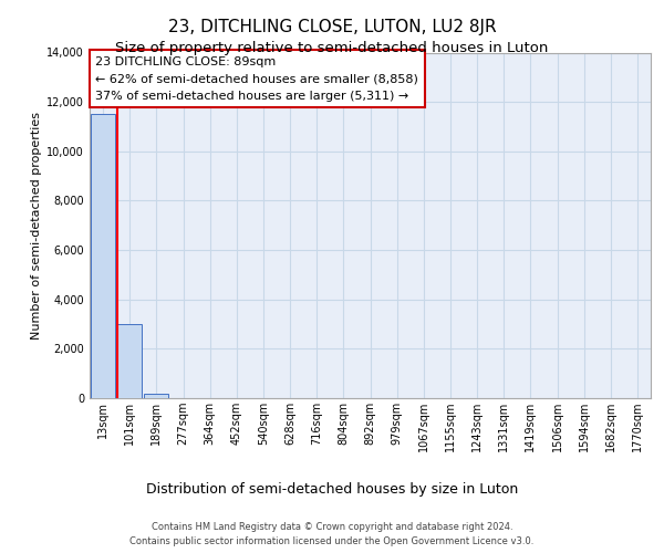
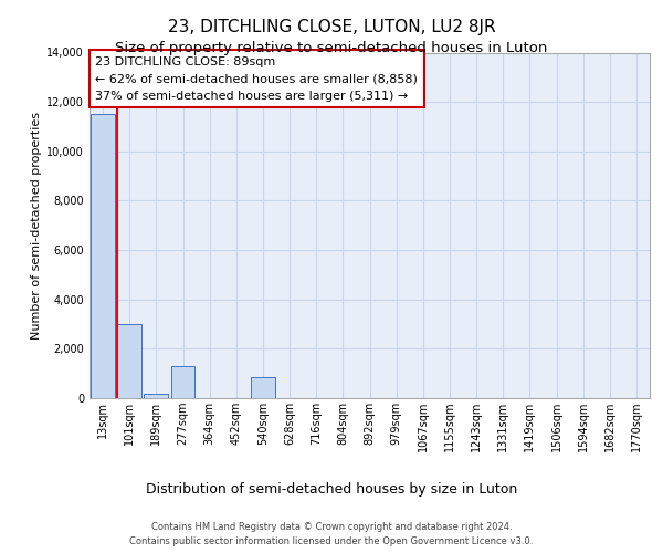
277sqm: 20 -> 1,300
540sqm: 0 -> 850
